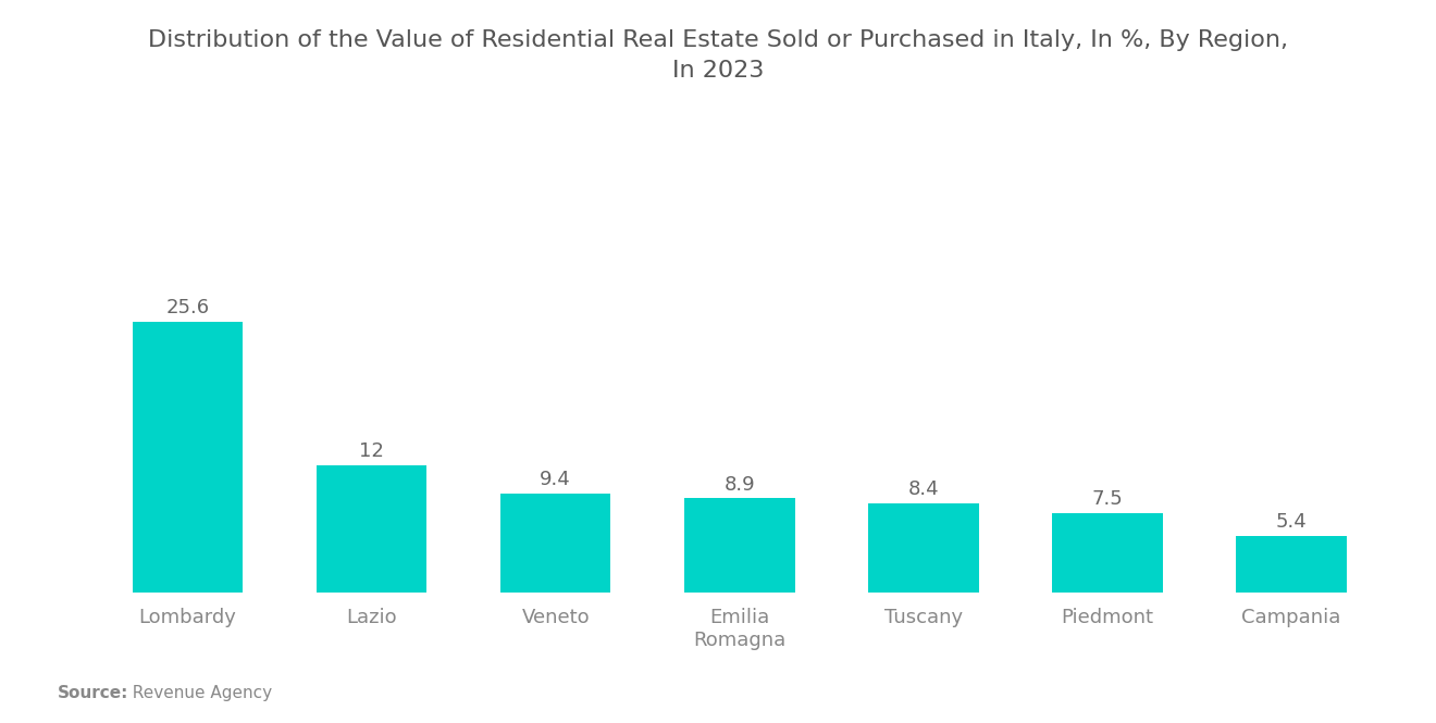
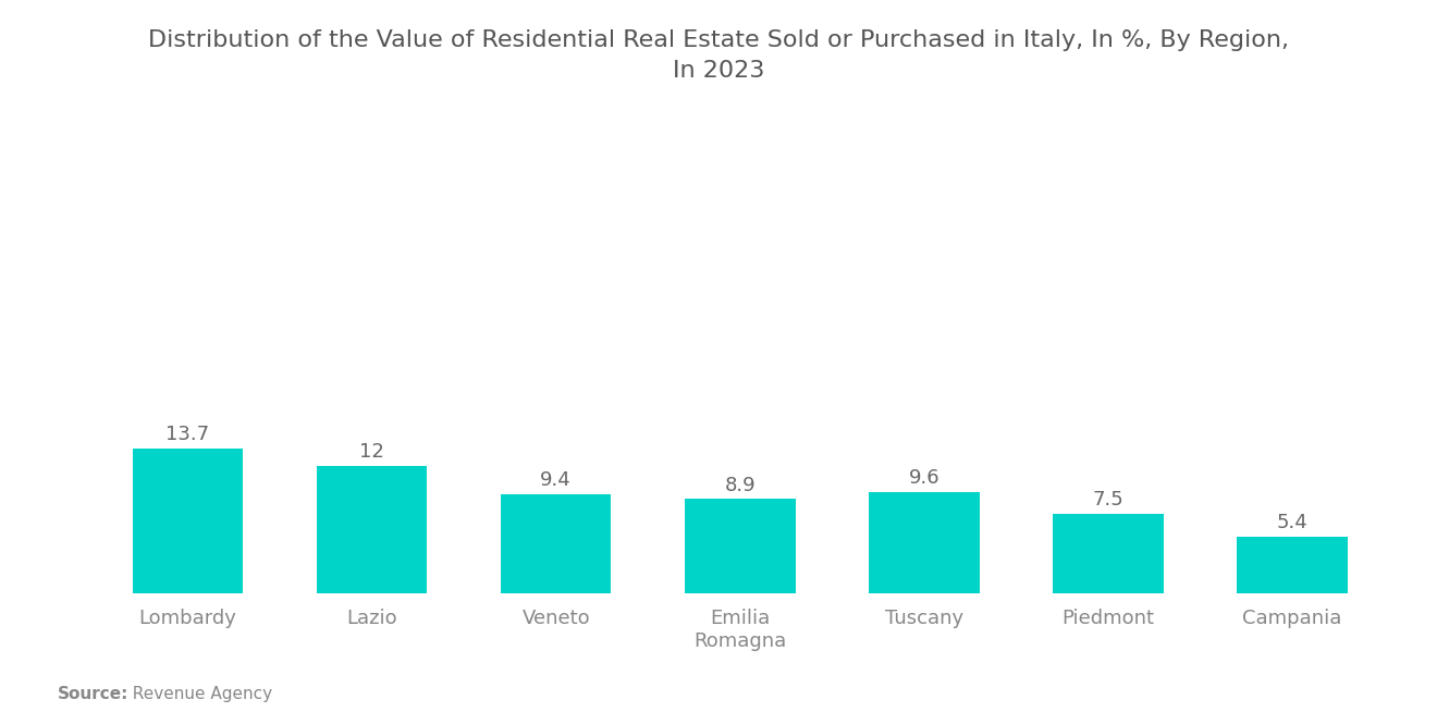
Lombardy: 25.6 -> 13.7
Tuscany: 8.4 -> 9.6
